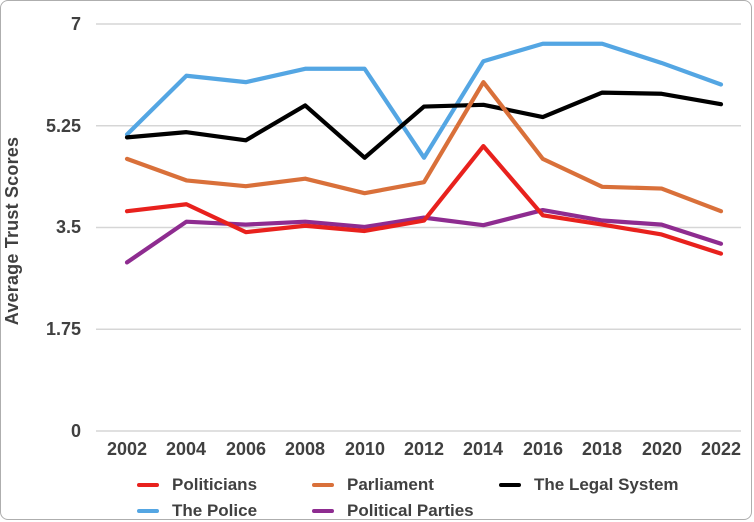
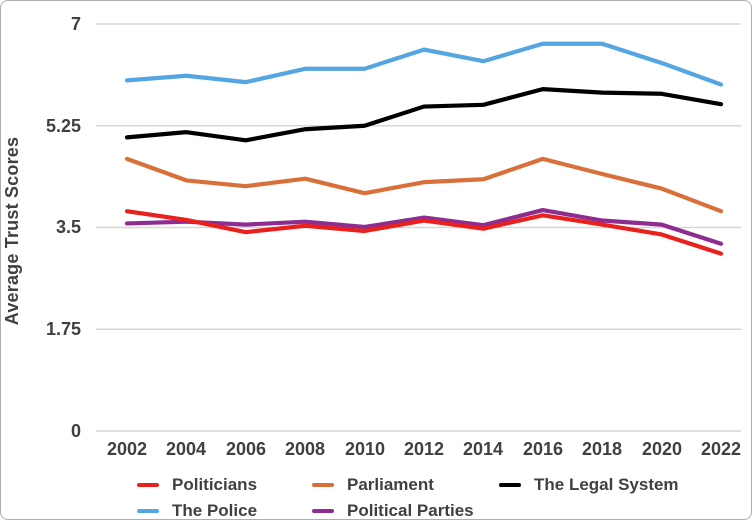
The Police/2002: 5.1 -> 6.0
Political Parties/2002: 2.9 -> 3.6
Politicians/2004: 3.9 -> 3.6
The Legal System/2008: 5.6 -> 5.2
The Legal System/2010: 4.7 -> 5.2
The Police/2012: 4.7 -> 6.6
Politicians/2014: 4.9 -> 3.5
Parliament/2014: 6.0 -> 4.3
The Legal System/2016: 5.4 -> 5.9
Parliament/2018: 4.2 -> 4.4
